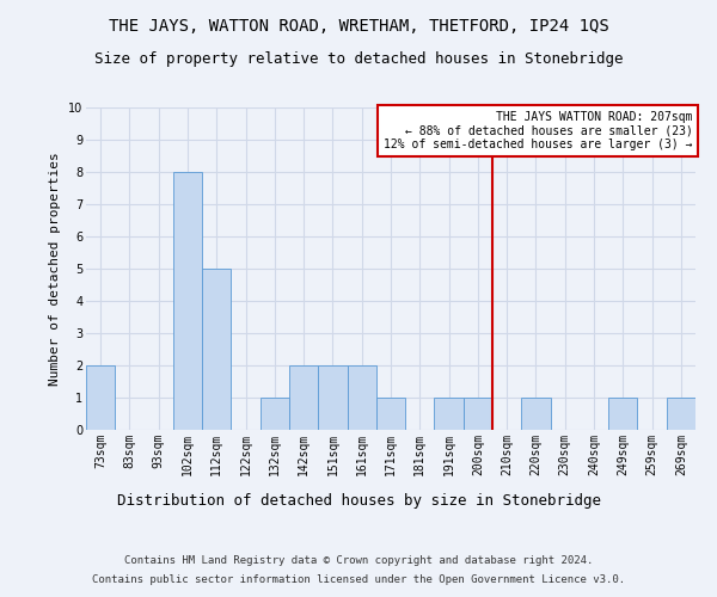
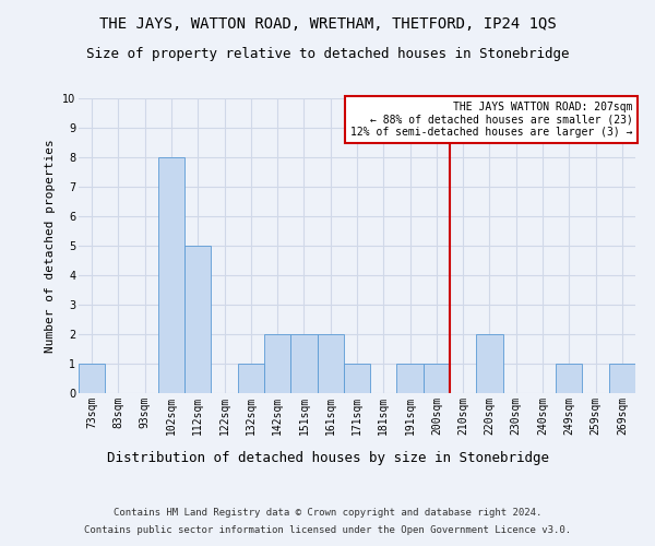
73sqm: 2 -> 1
220sqm: 1 -> 2
